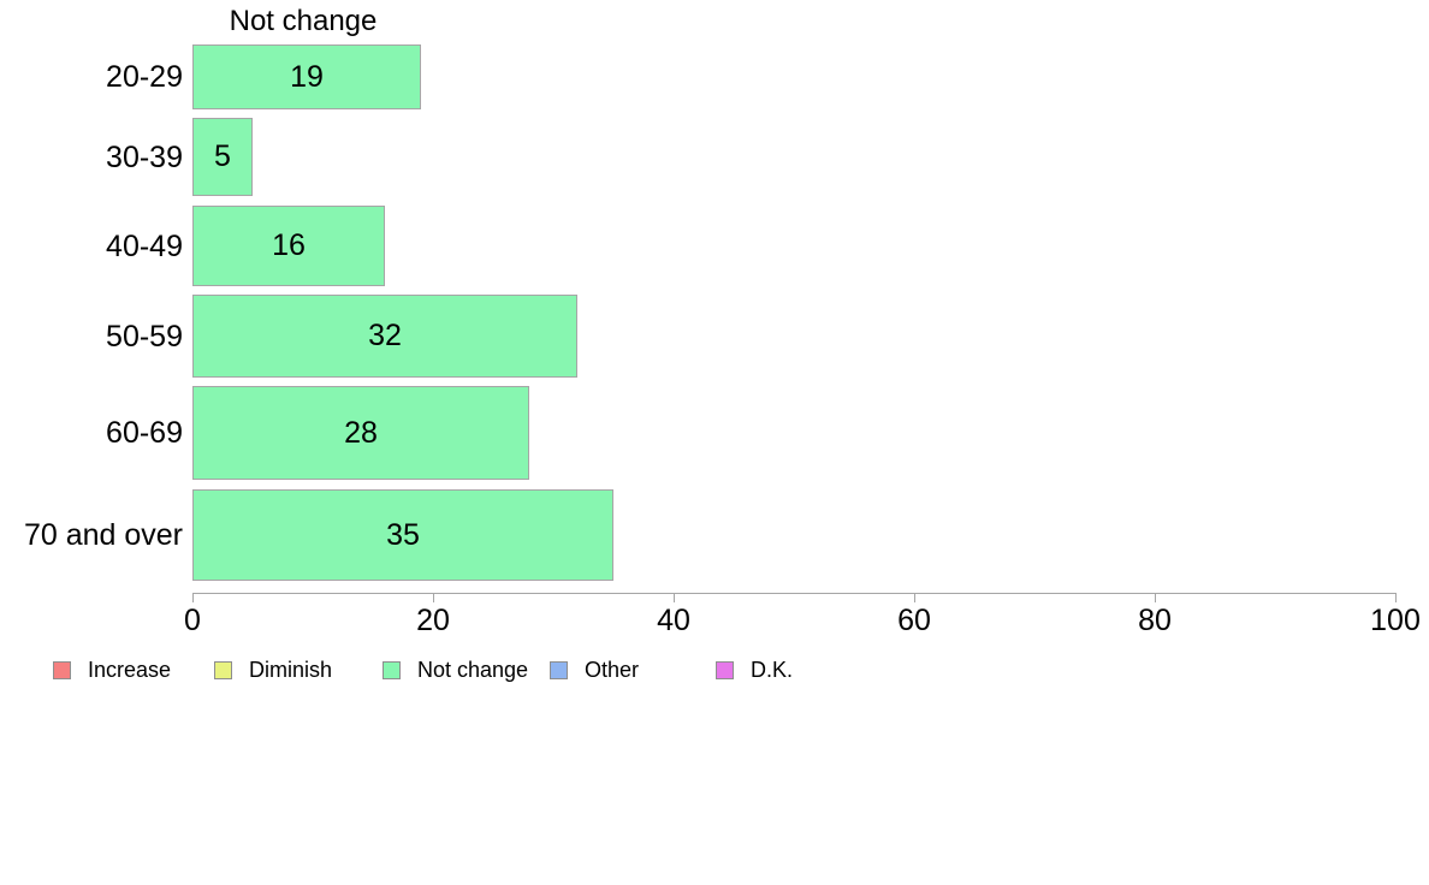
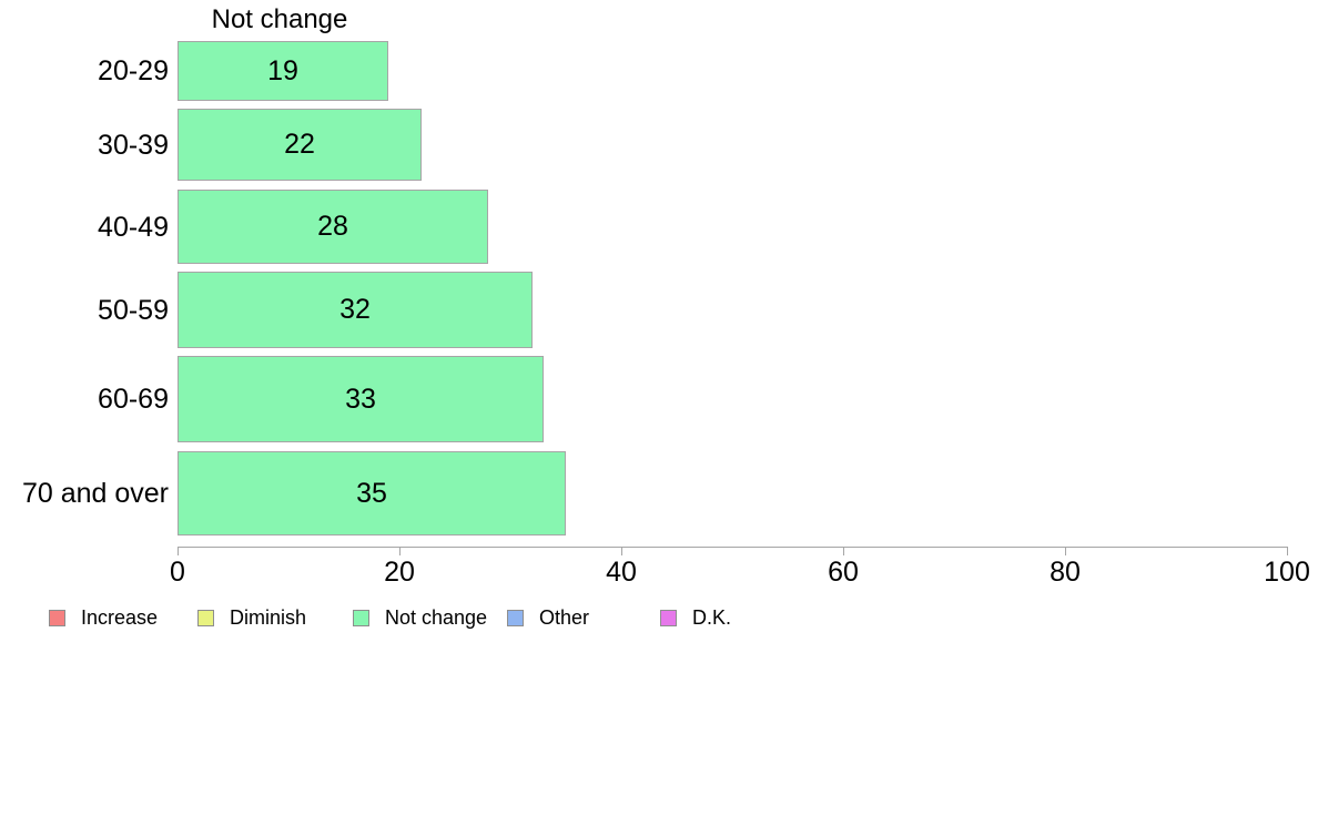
30-39: 5 -> 22
40-49: 16 -> 28
60-69: 28 -> 33
